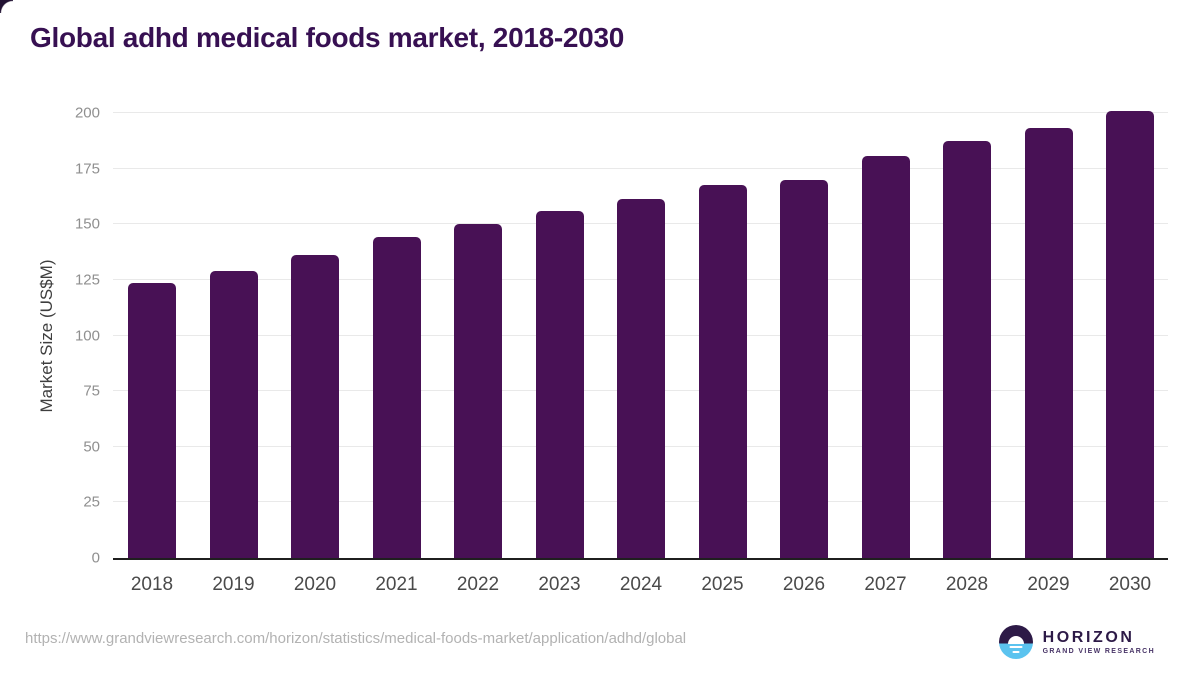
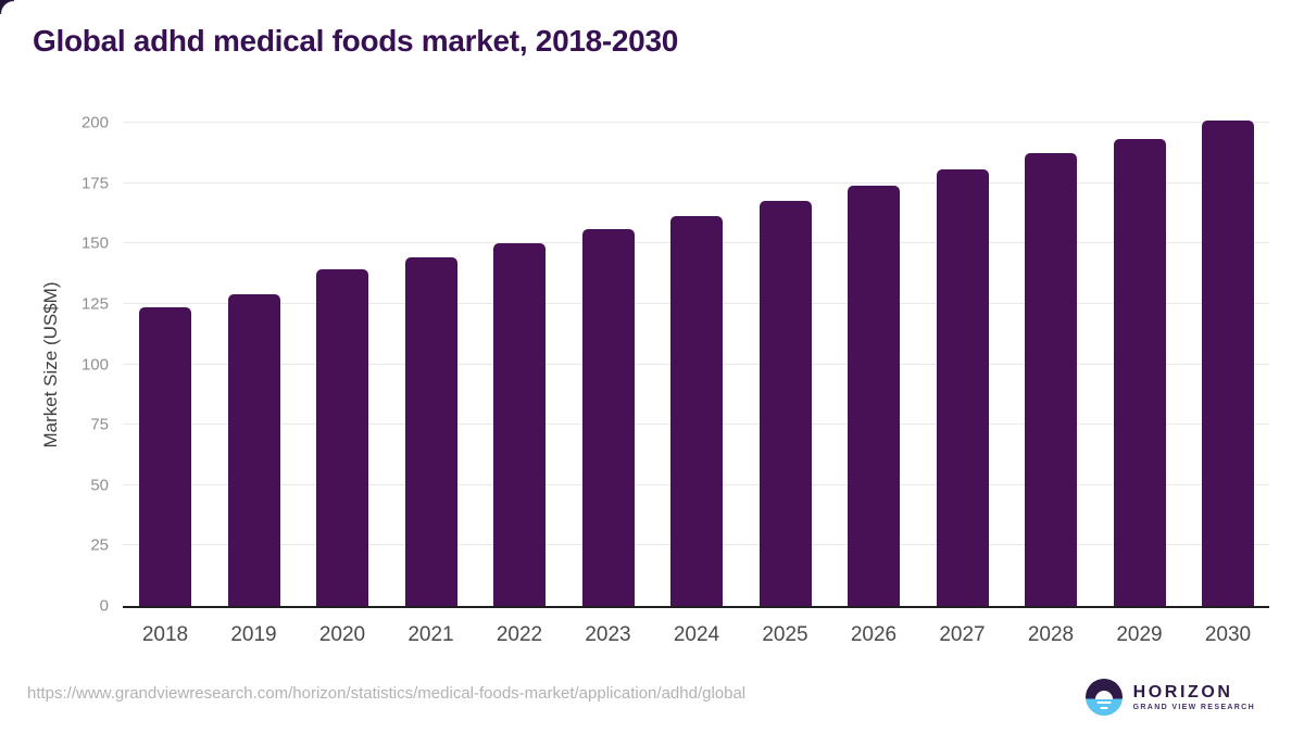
2020: 136 -> 140
2026: 170 -> 174
